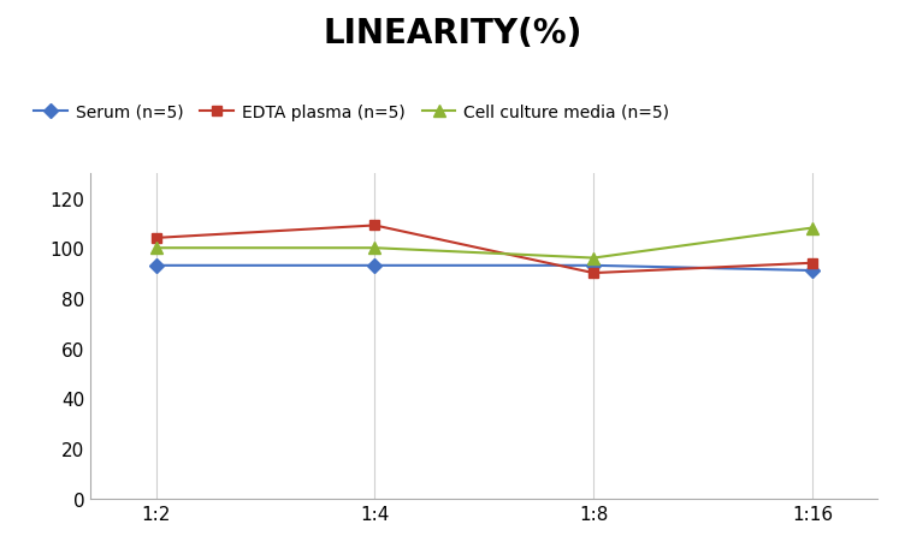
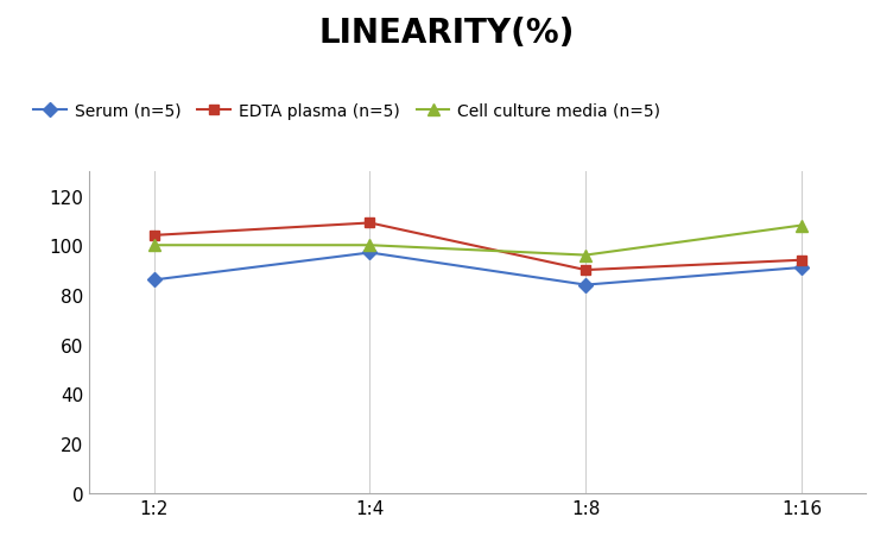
Serum (n=5)/1:2: 93 -> 86
Serum (n=5)/1:4: 93 -> 97
Serum (n=5)/1:8: 93 -> 84
